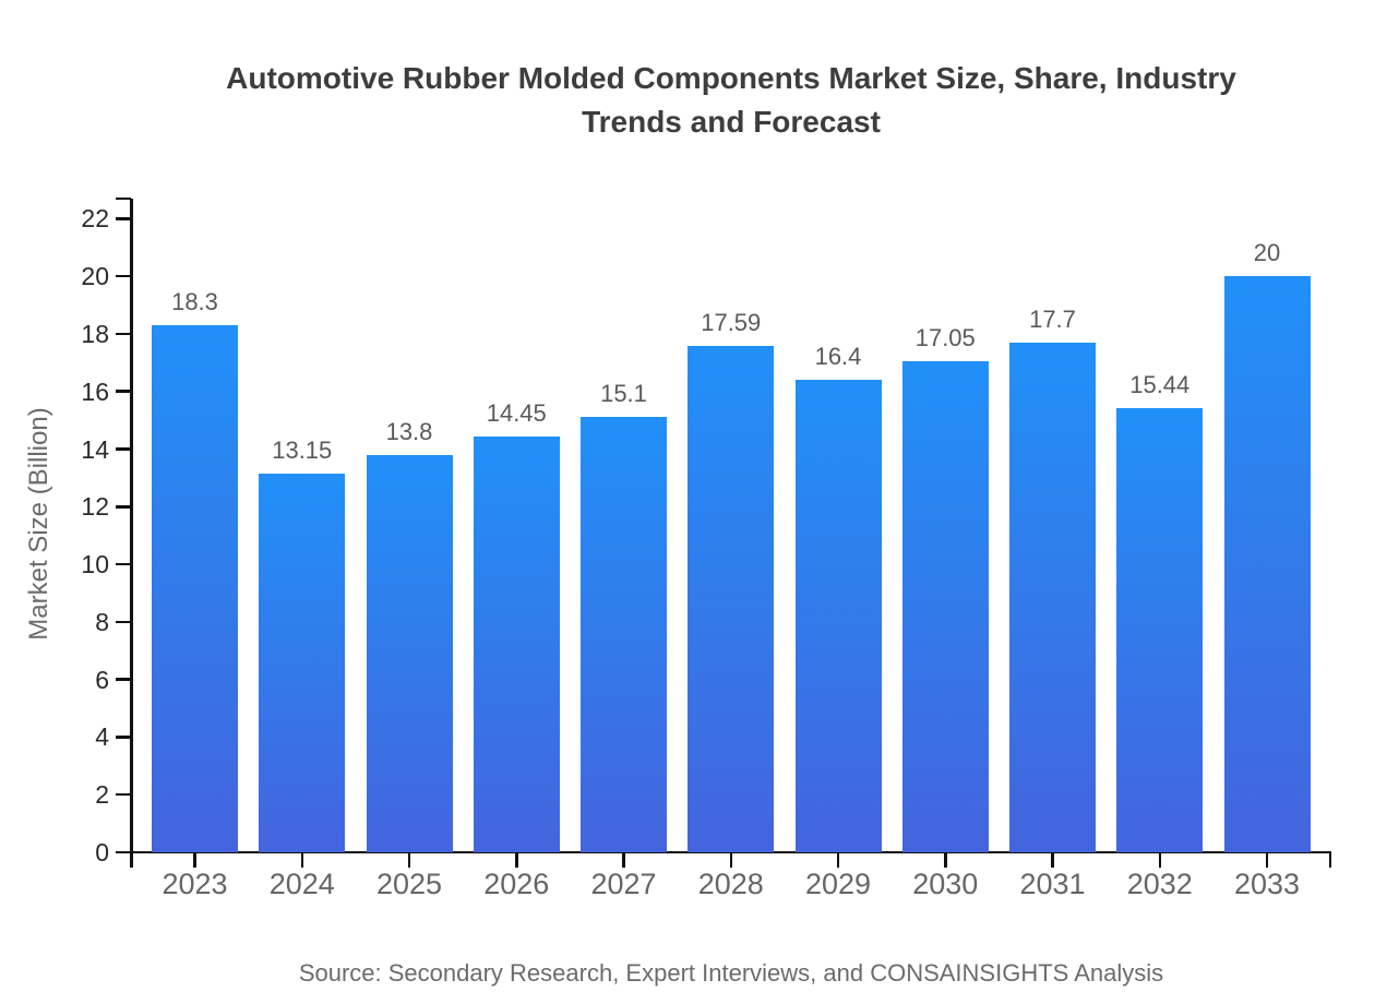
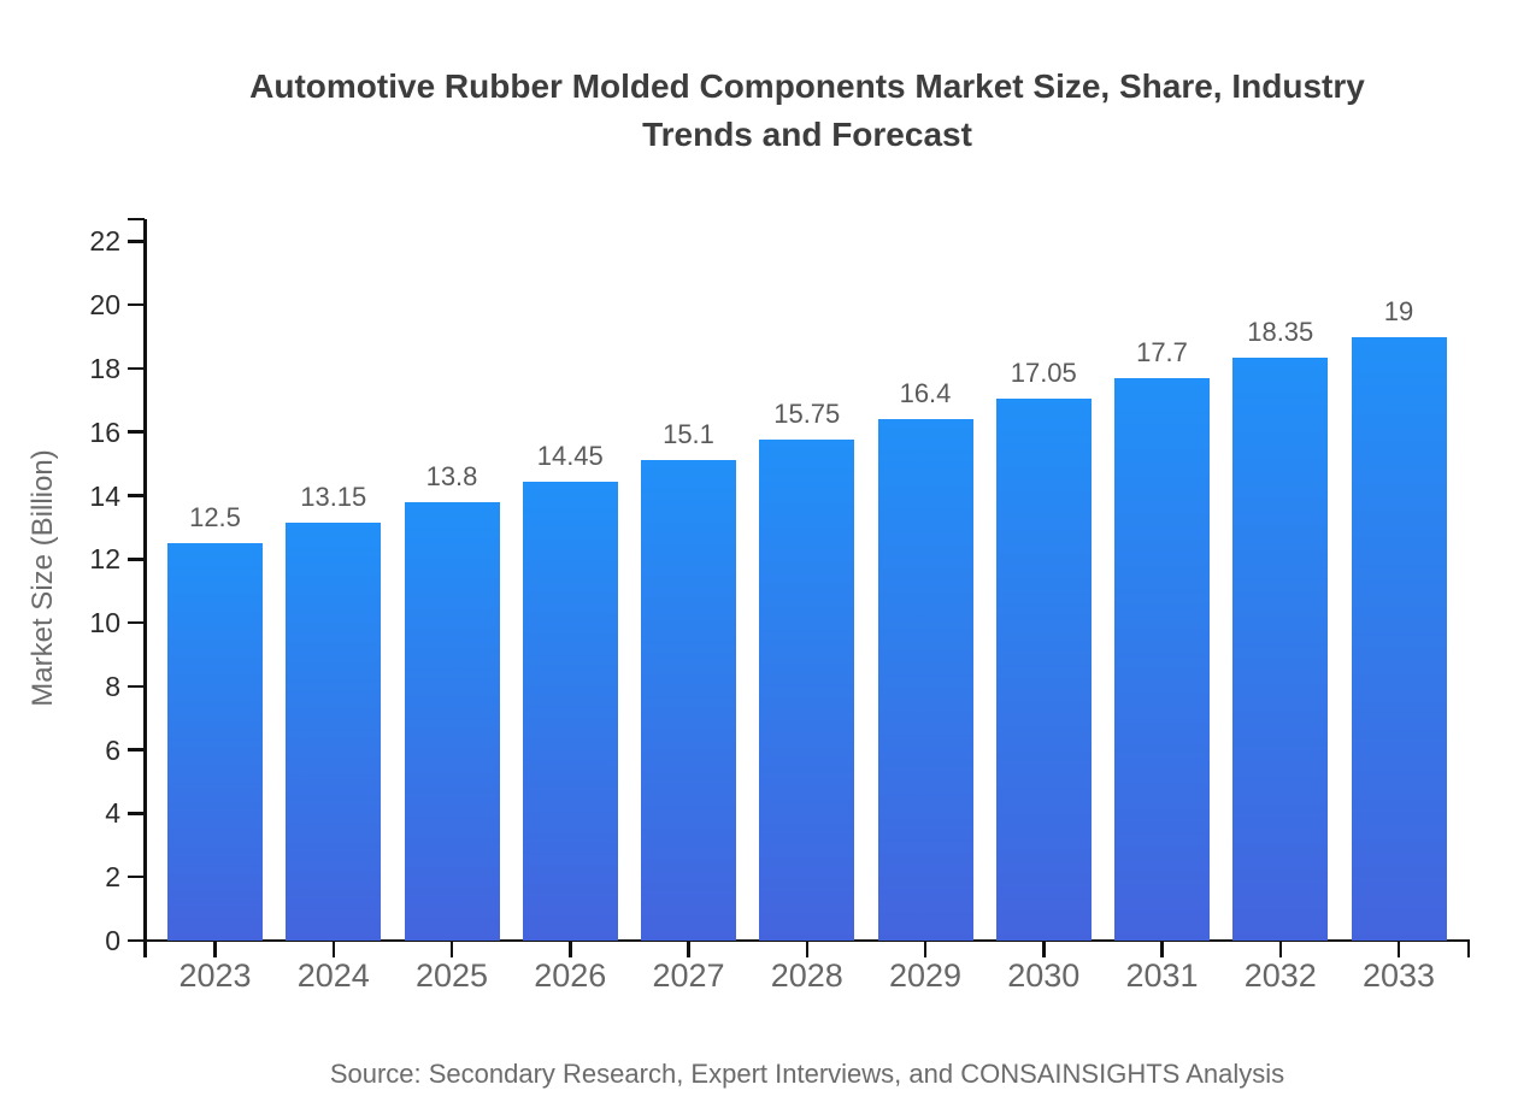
2023: 18.3 -> 12.5
2028: 17.59 -> 15.75
2032: 15.44 -> 18.35
2033: 20 -> 19
